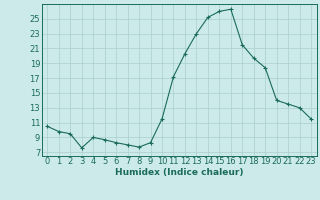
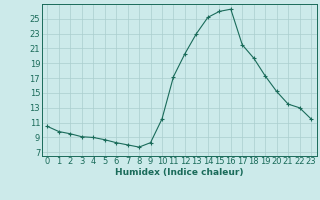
3: 7.6 -> 9.1
19: 18.4 -> 17.3
20: 14.0 -> 15.2
